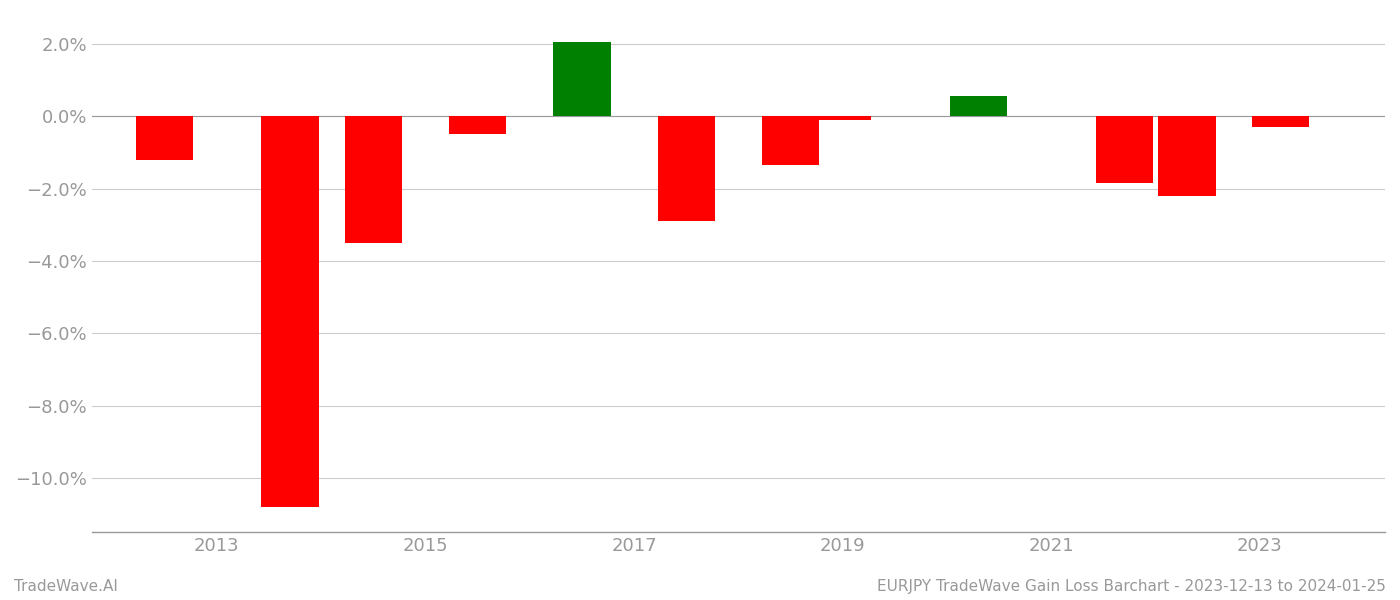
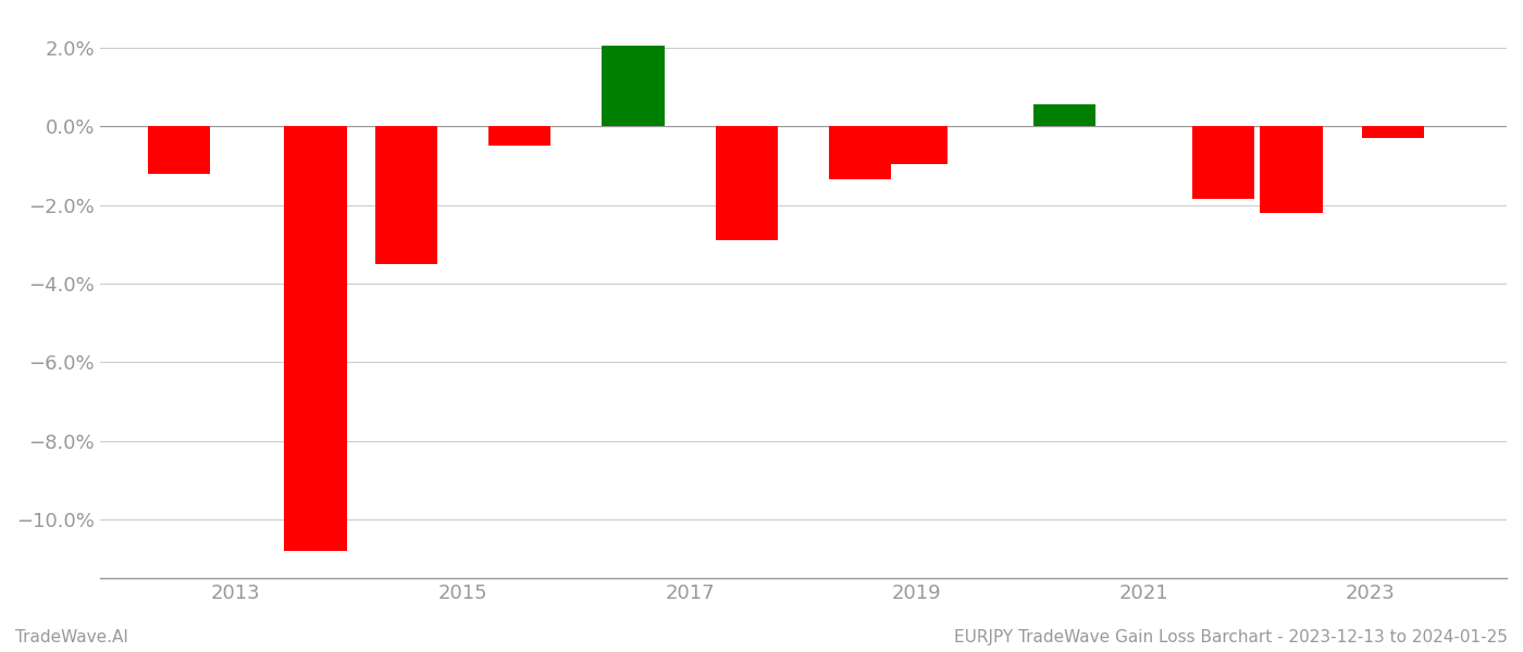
2019: -0.10% -> -0.95%
